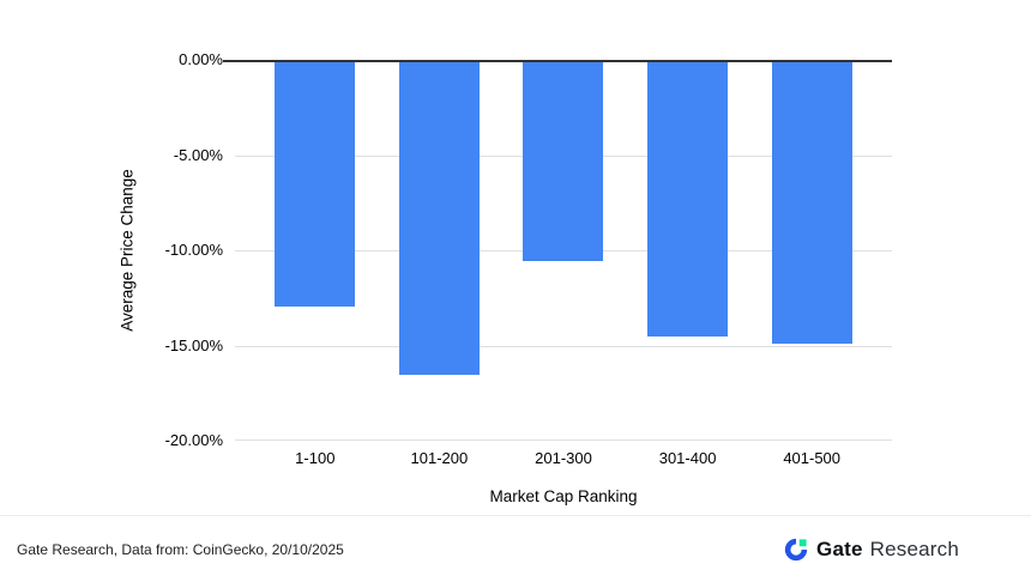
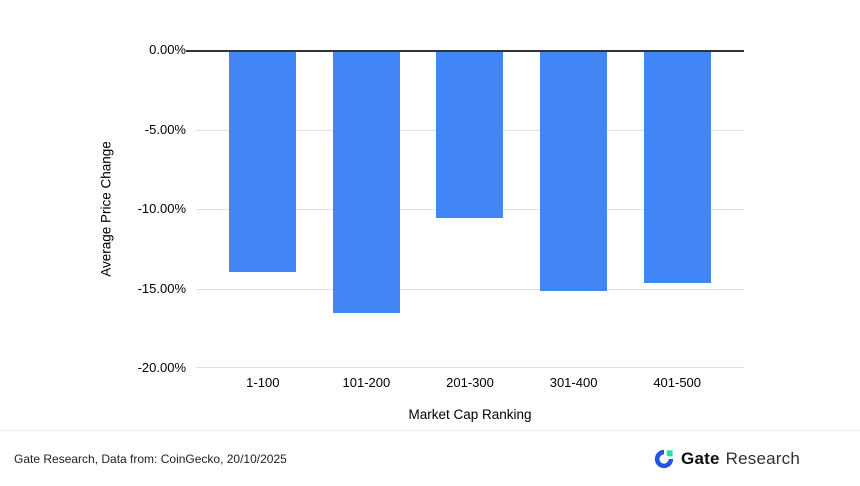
1-100: -12.9% -> -13.9%
301-400: -14.5% -> -15.1%
401-500: -14.9% -> -14.6%
